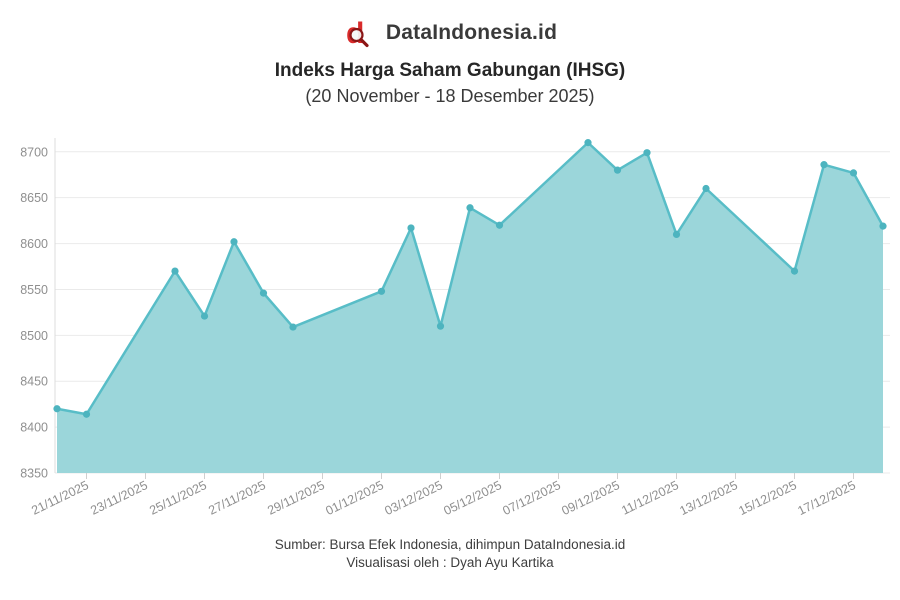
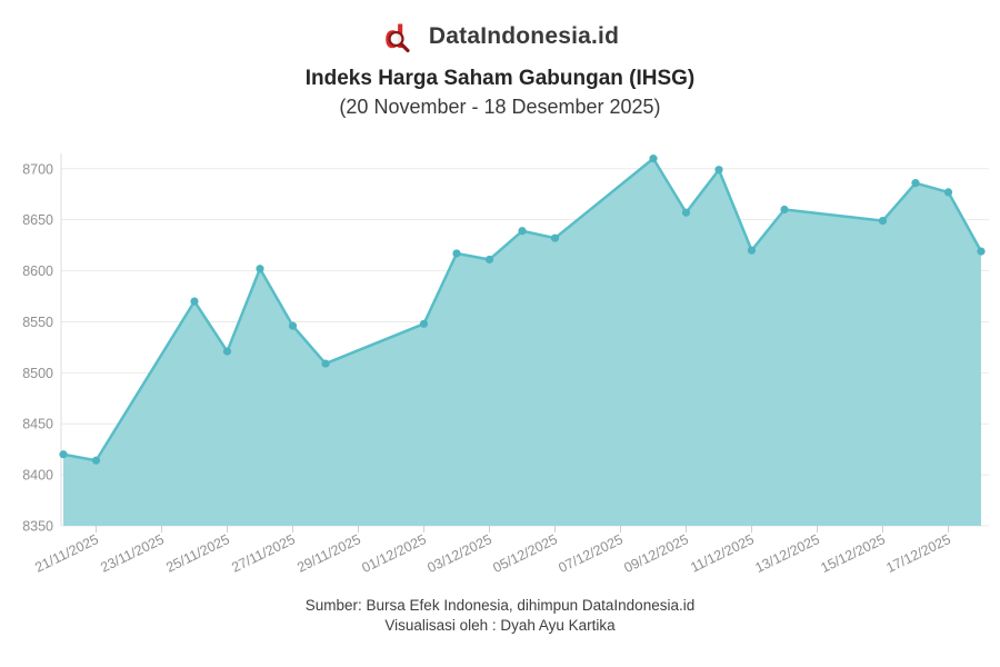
03/12/2025: 8510 -> 8610
05/12/2025: 8620 -> 8630
09/12/2025: 8680 -> 8660
11/12/2025: 8610 -> 8620
15/12/2025: 8570 -> 8650
